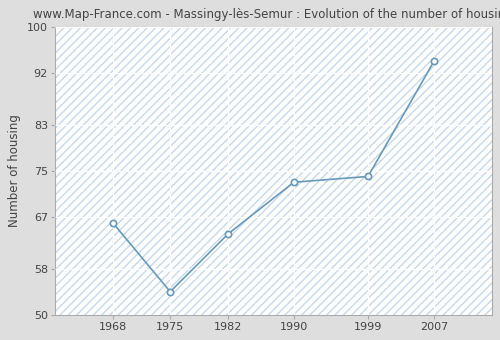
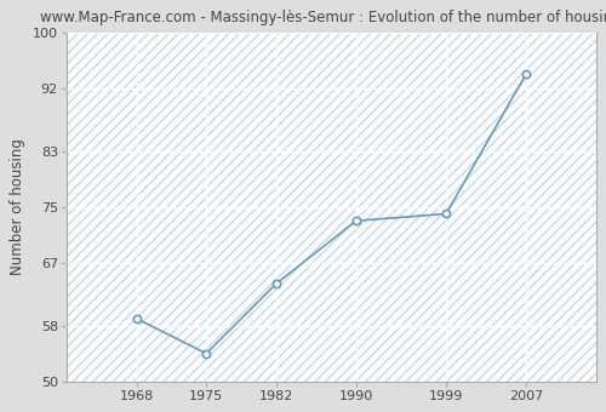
1968: 66 -> 59
